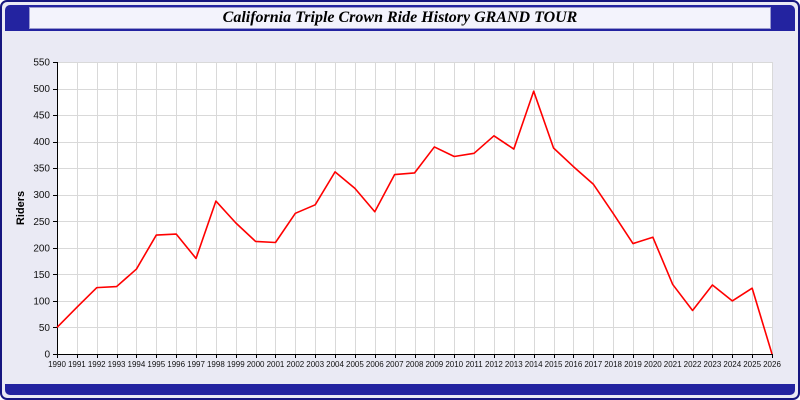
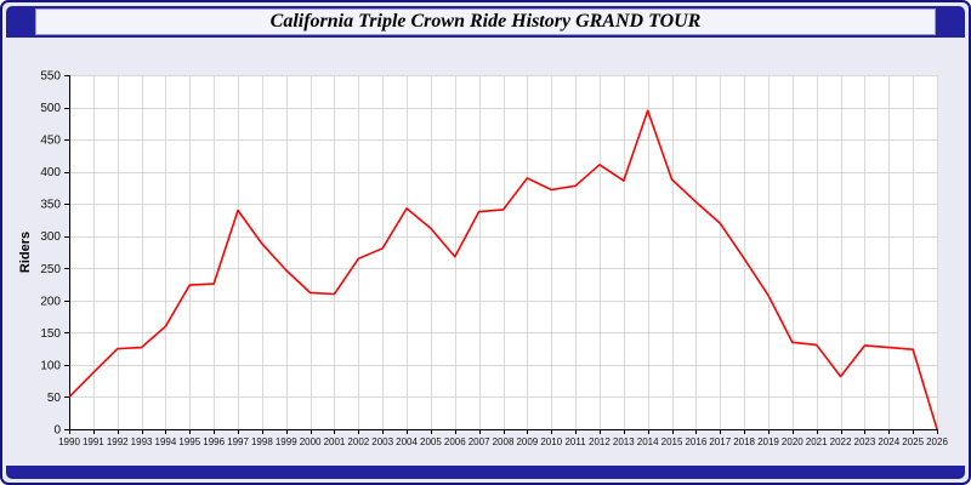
1997: 180 -> 340
2020: 220 -> 140
2024: 100 -> 130
